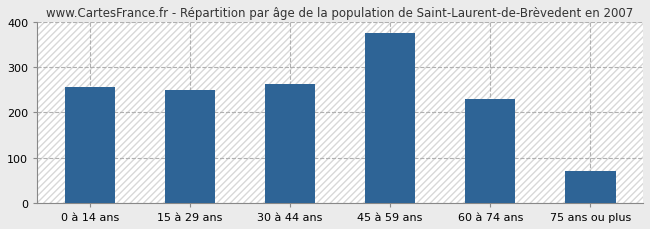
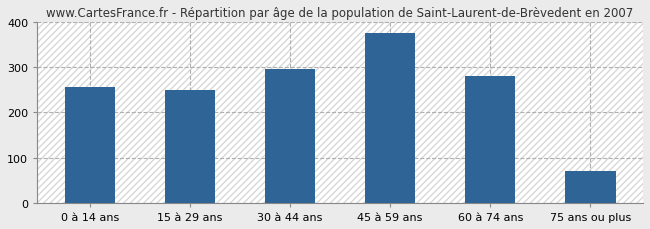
30 à 44 ans: 262 -> 295
60 à 74 ans: 230 -> 280
